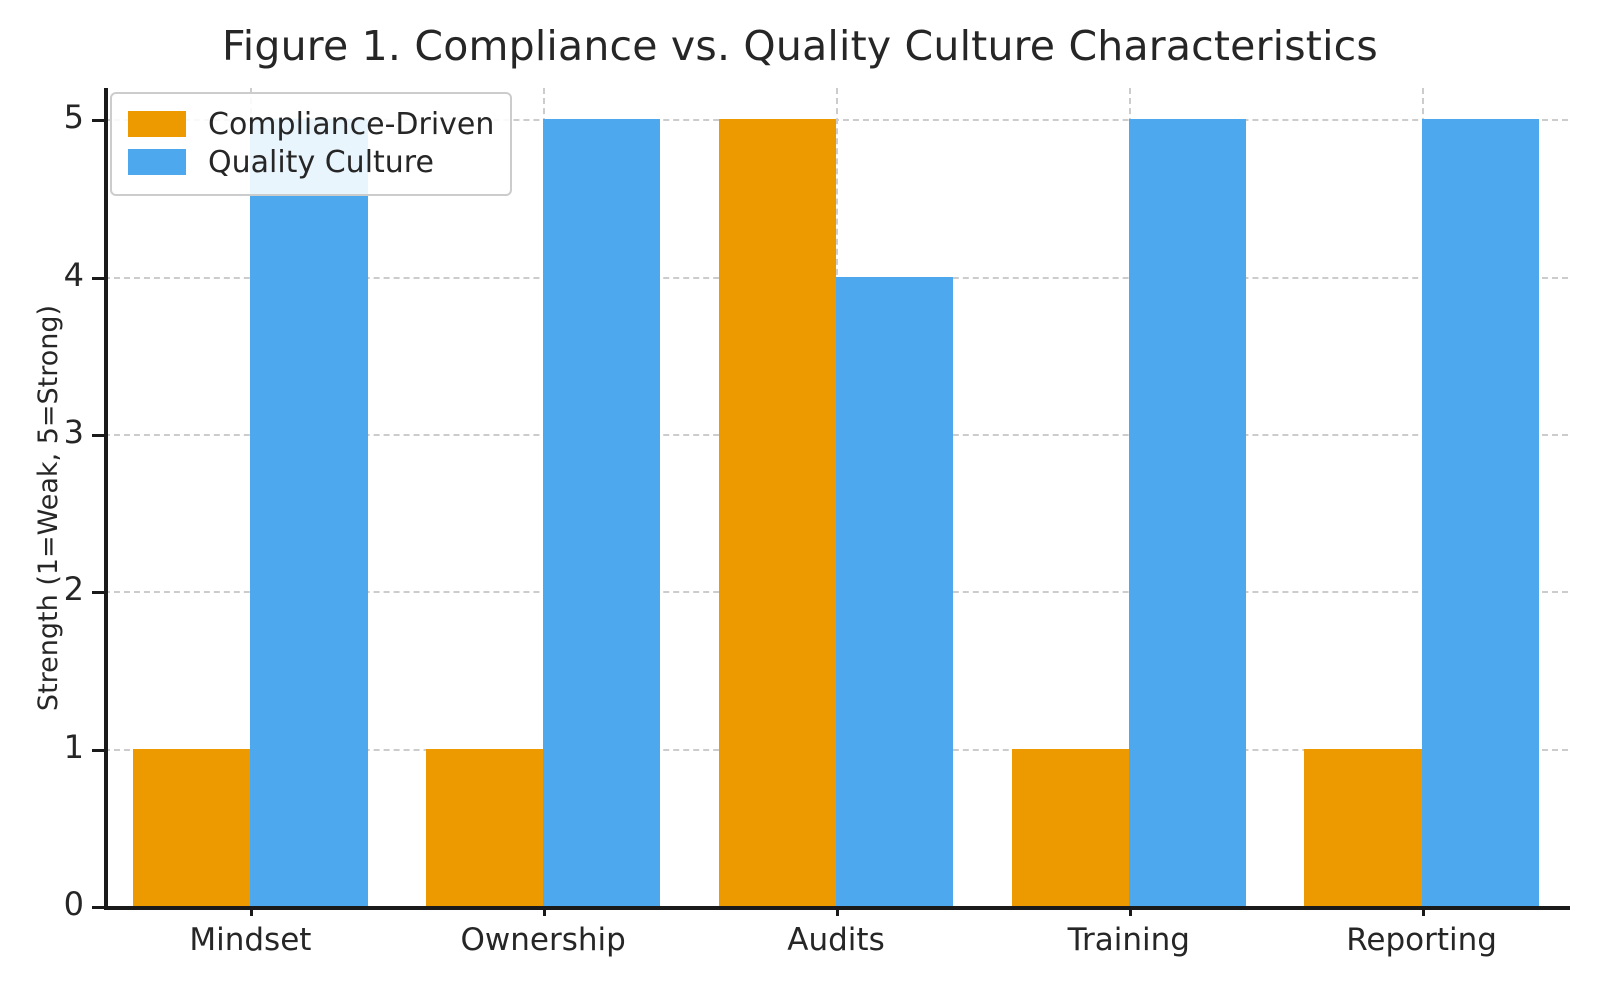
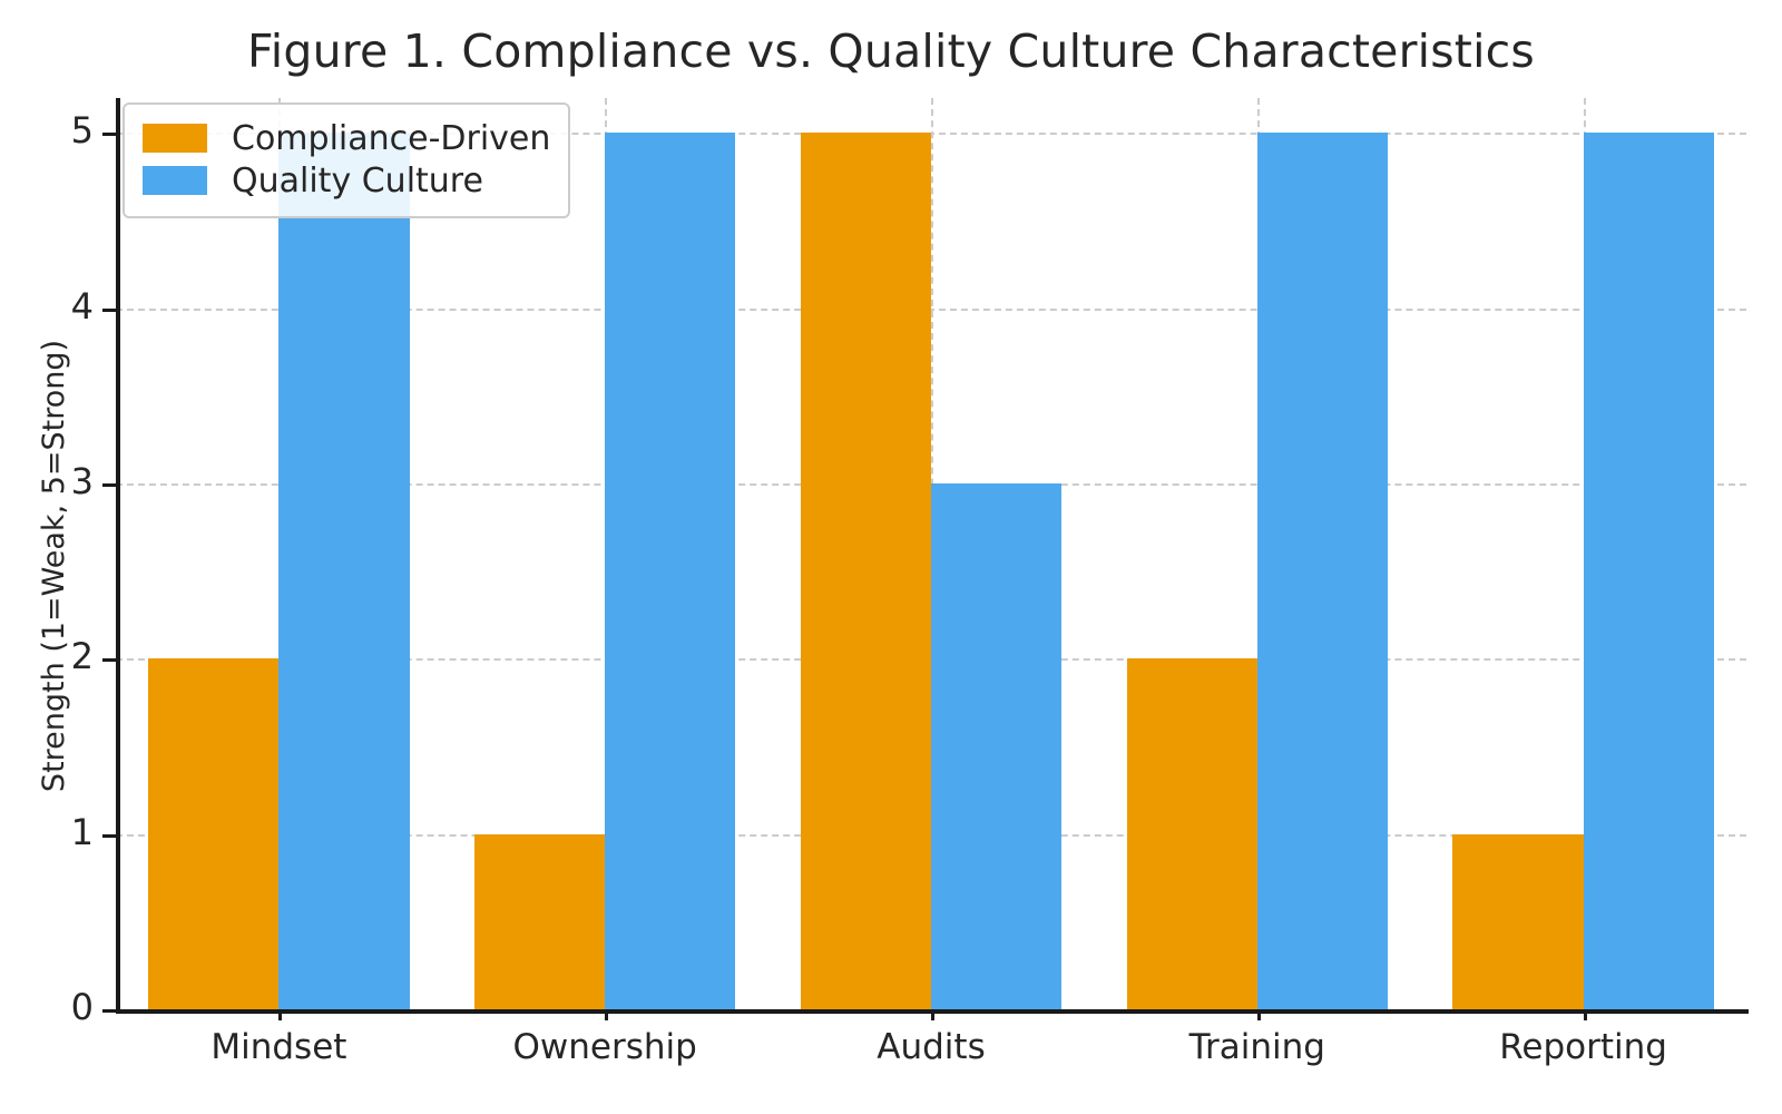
Compliance-Driven/Mindset: 1 -> 2
Quality Culture/Audits: 4 -> 3
Compliance-Driven/Training: 1 -> 2
